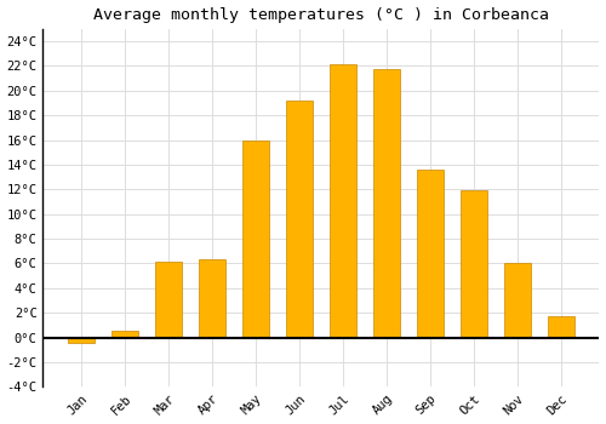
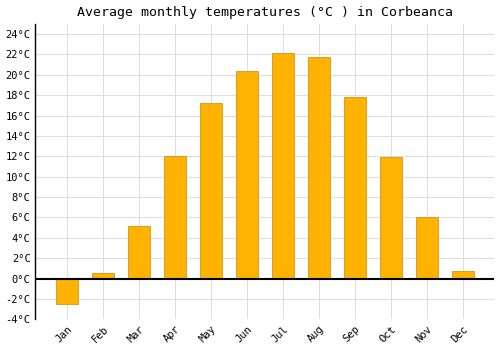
Jan: -0.4°C -> -2.5°C
Mar: 6.1°C -> 5.2°C
Apr: 6.3°C -> 12.0°C
May: 16.0°C -> 17.2°C
Jun: 19.2°C -> 20.4°C
Sep: 13.6°C -> 17.8°C
Dec: 1.7°C -> 0.7°C
